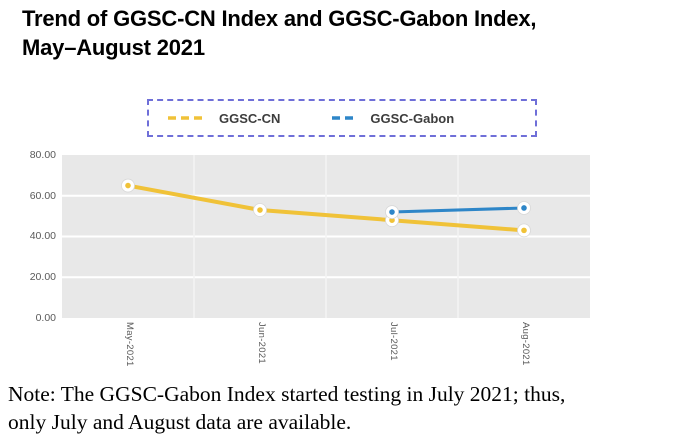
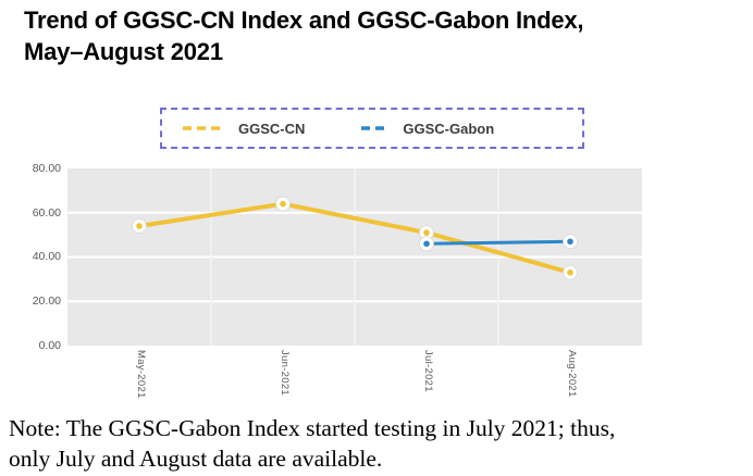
GGSC-CN/May-2021: 65 -> 54
GGSC-CN/Jun-2021: 53 -> 64
GGSC-CN/Jul-2021: 48 -> 51
GGSC-Gabon/Jul-2021: 52 -> 46
GGSC-CN/Aug-2021: 43 -> 33
GGSC-Gabon/Aug-2021: 54 -> 47
